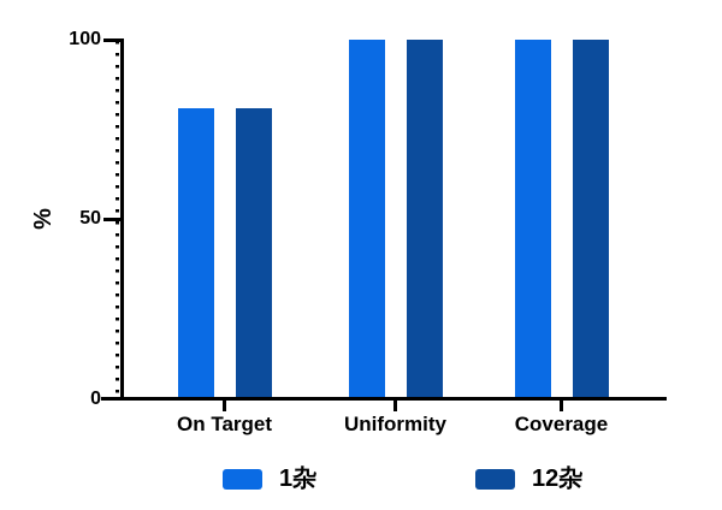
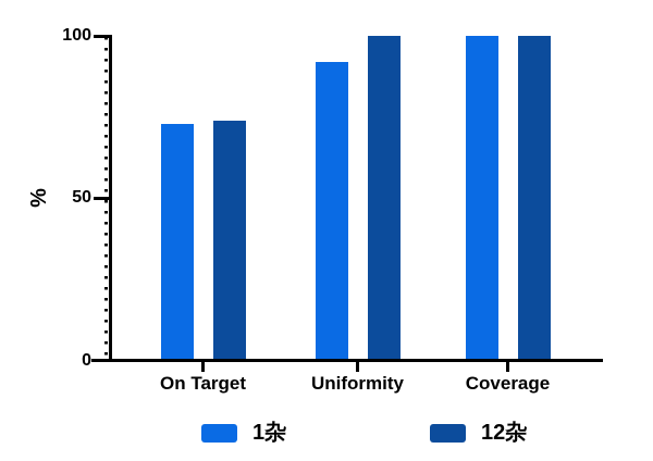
1杂/On Target: 81 -> 73
12杂/On Target: 81 -> 74
1杂/Uniformity: 100 -> 92
